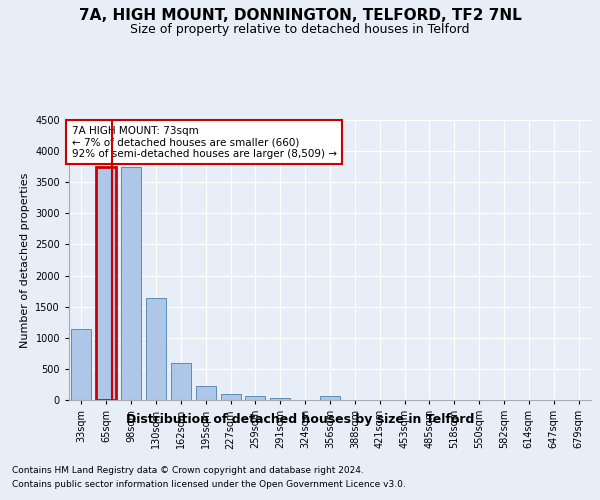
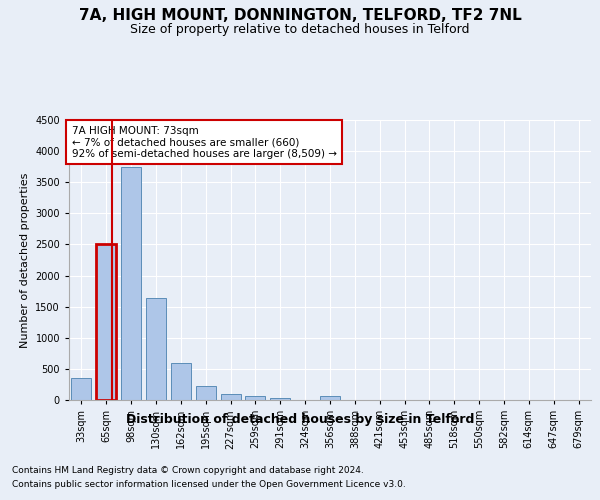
33sqm: 1140 -> 360
65sqm: 3740 -> 2500
